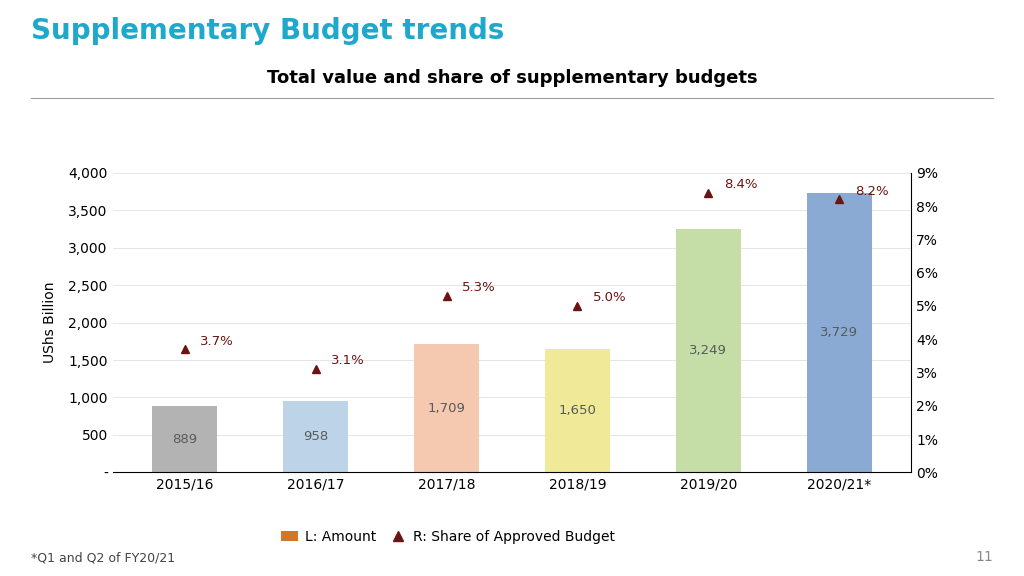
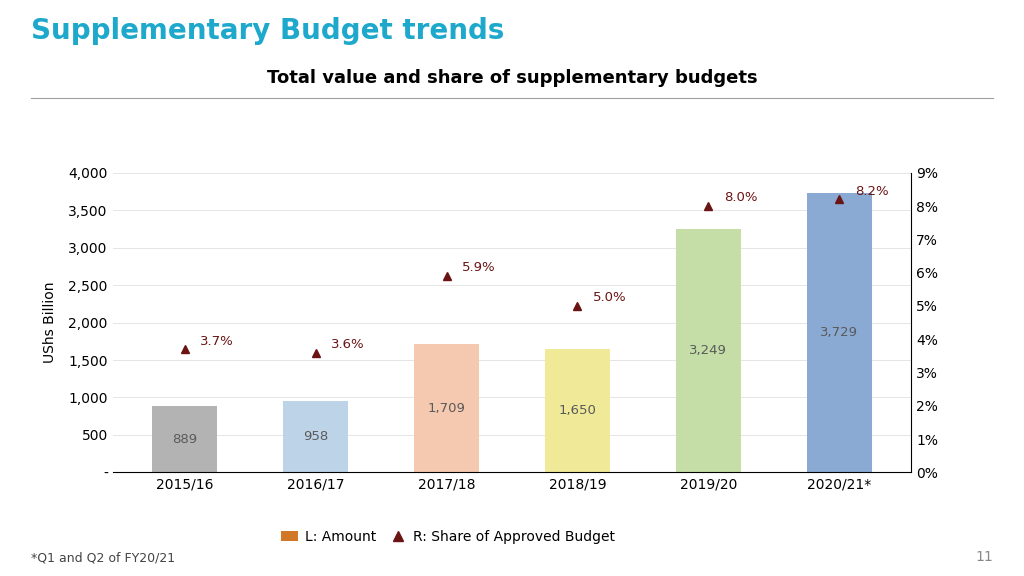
R: Share of Approved Budget/2016/17: 3.1% -> 3.6%
R: Share of Approved Budget/2017/18: 5.3% -> 5.9%
R: Share of Approved Budget/2019/20: 8.4% -> 8.0%
